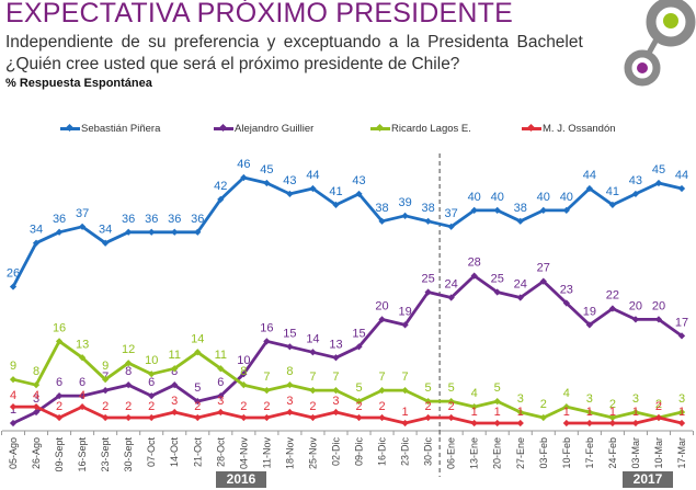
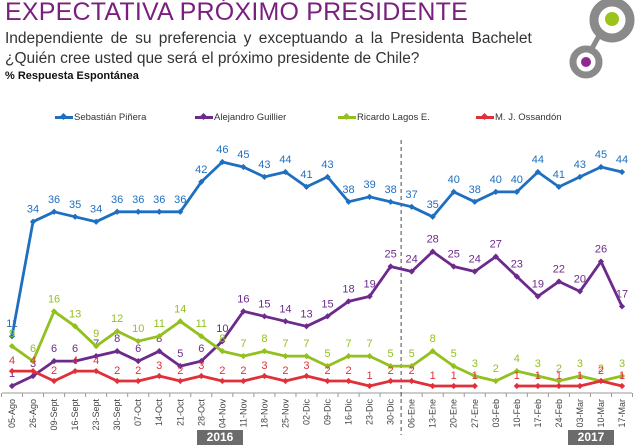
Sebastián Piñera/05-Ago: 26 -> 11
Ricardo Lagos E./26-Ago: 8 -> 6
Sebastián Piñera/16-Sept: 37 -> 35
M. J. Ossandón/23-Sept: 2 -> 4
Alejandro Guillier/16-Dic: 20 -> 18
Sebastián Piñera/13-Ene: 40 -> 35
Ricardo Lagos E./13-Ene: 4 -> 8
Alejandro Guillier/10-Mar: 20 -> 26
